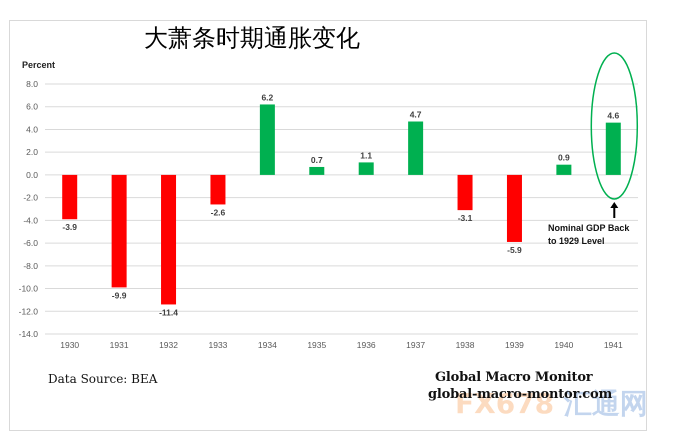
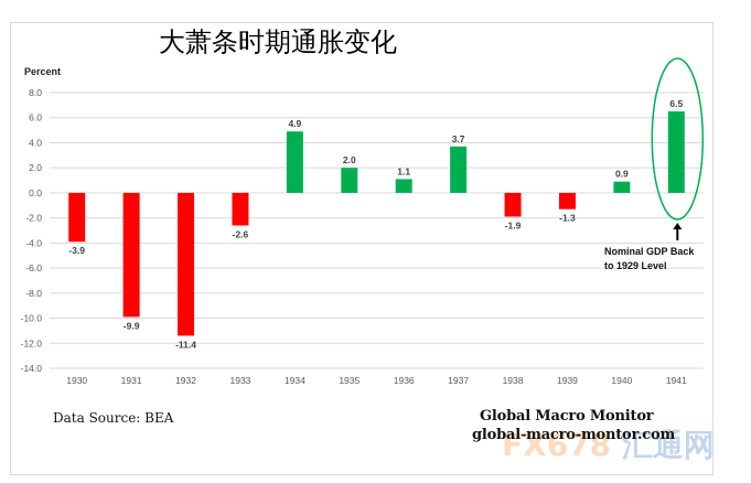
1934: 6.2 -> 4.9
1935: 0.7 -> 2.0
1937: 4.7 -> 3.7
1938: -3.1 -> -1.9
1939: -5.9 -> -1.3
1941: 4.6 -> 6.5
